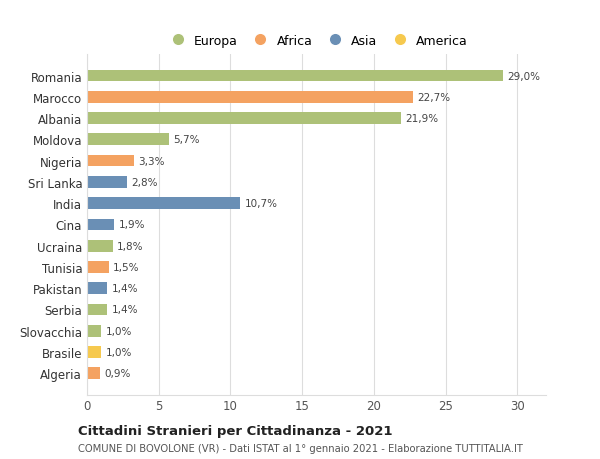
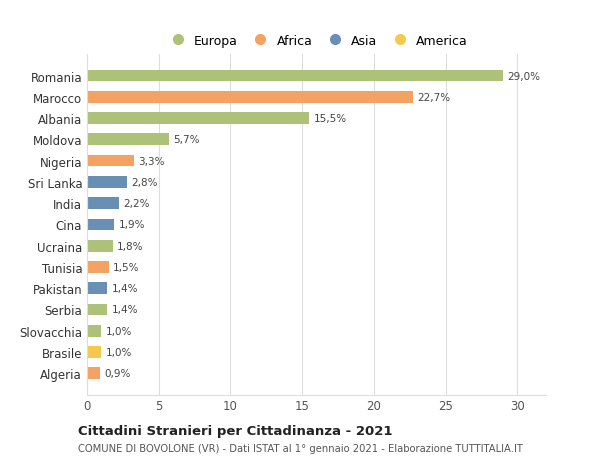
Albania: 21,9% -> 15,5%
India: 10,7% -> 2,2%
